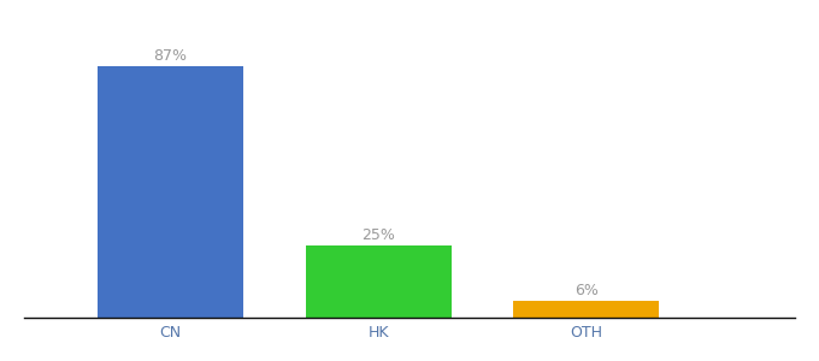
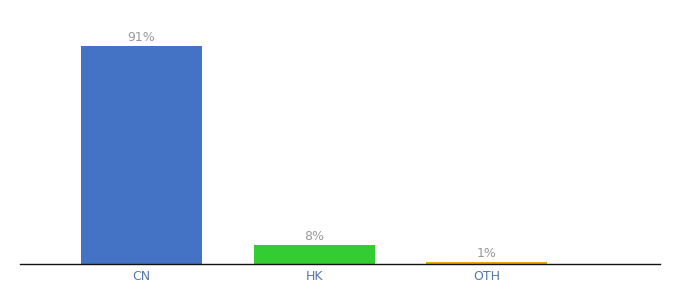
CN: 87% -> 91%
HK: 25% -> 8%
OTH: 6% -> 1%
